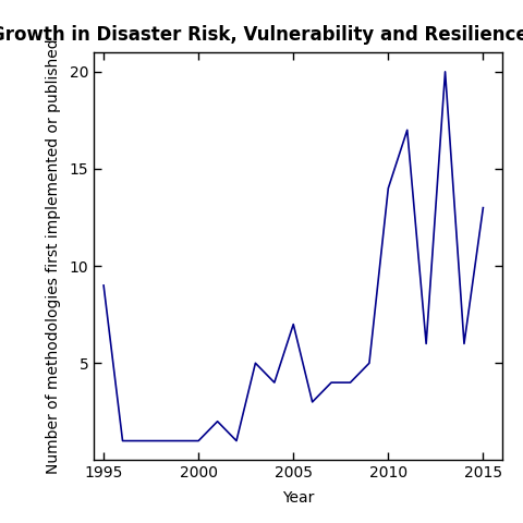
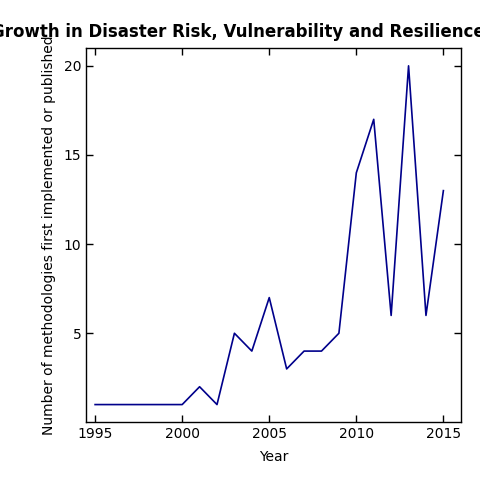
1995: 9 -> 1
